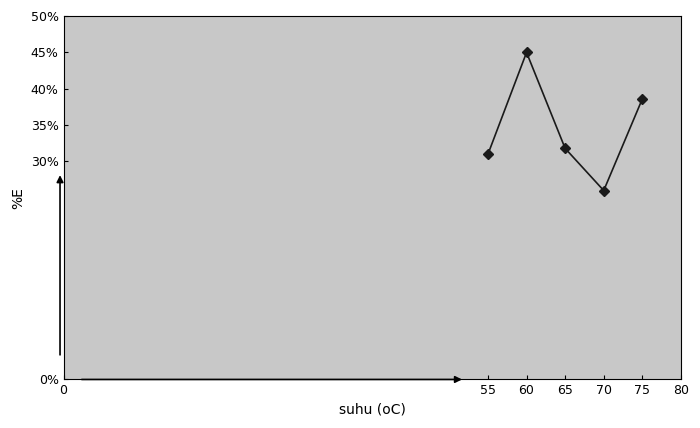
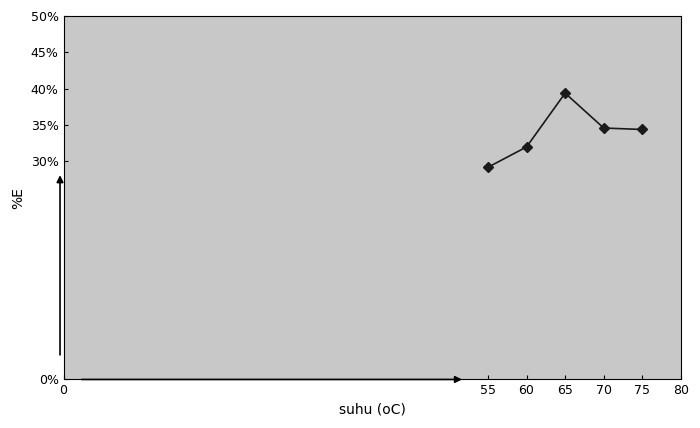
55: 31.0% -> 29.2%
60: 45.0% -> 32.0%
65: 31.8% -> 39.4%
70: 26.0% -> 34.6%
75: 38.6% -> 34.4%
